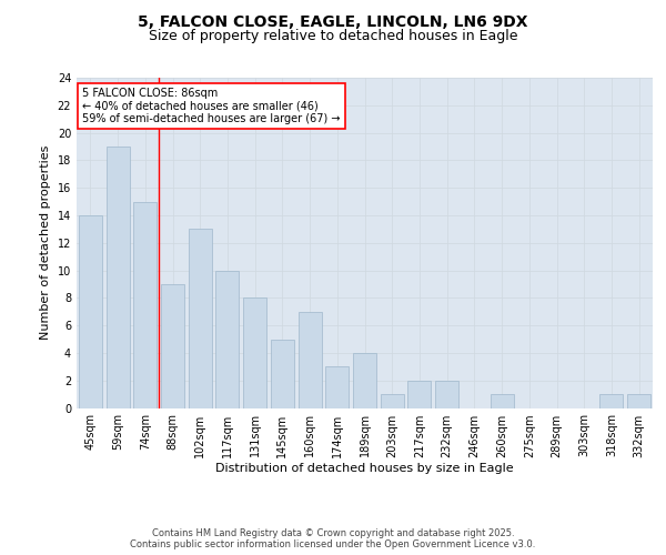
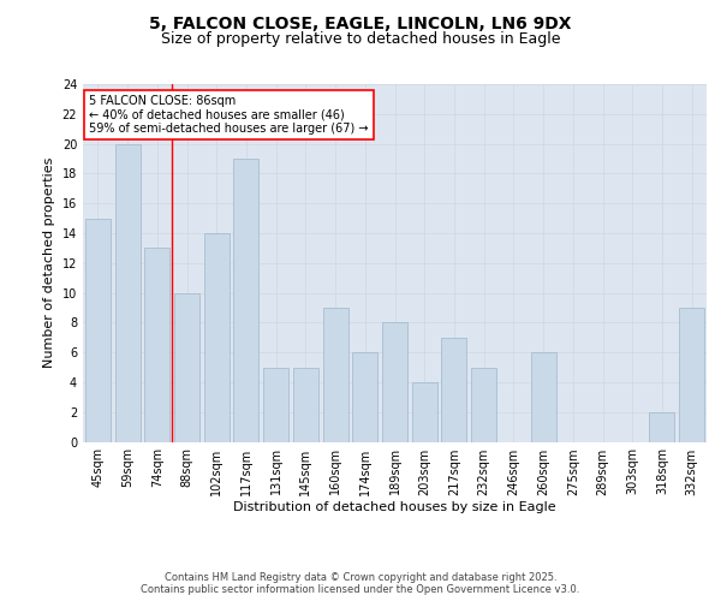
45sqm: 14 -> 15
59sqm: 19 -> 20
74sqm: 15 -> 13
88sqm: 9 -> 10
102sqm: 13 -> 14
117sqm: 10 -> 19
131sqm: 8 -> 5
160sqm: 7 -> 9
174sqm: 3 -> 6
189sqm: 4 -> 8
203sqm: 1 -> 4
217sqm: 2 -> 7
232sqm: 2 -> 5
260sqm: 1 -> 6
318sqm: 1 -> 2
332sqm: 1 -> 9
